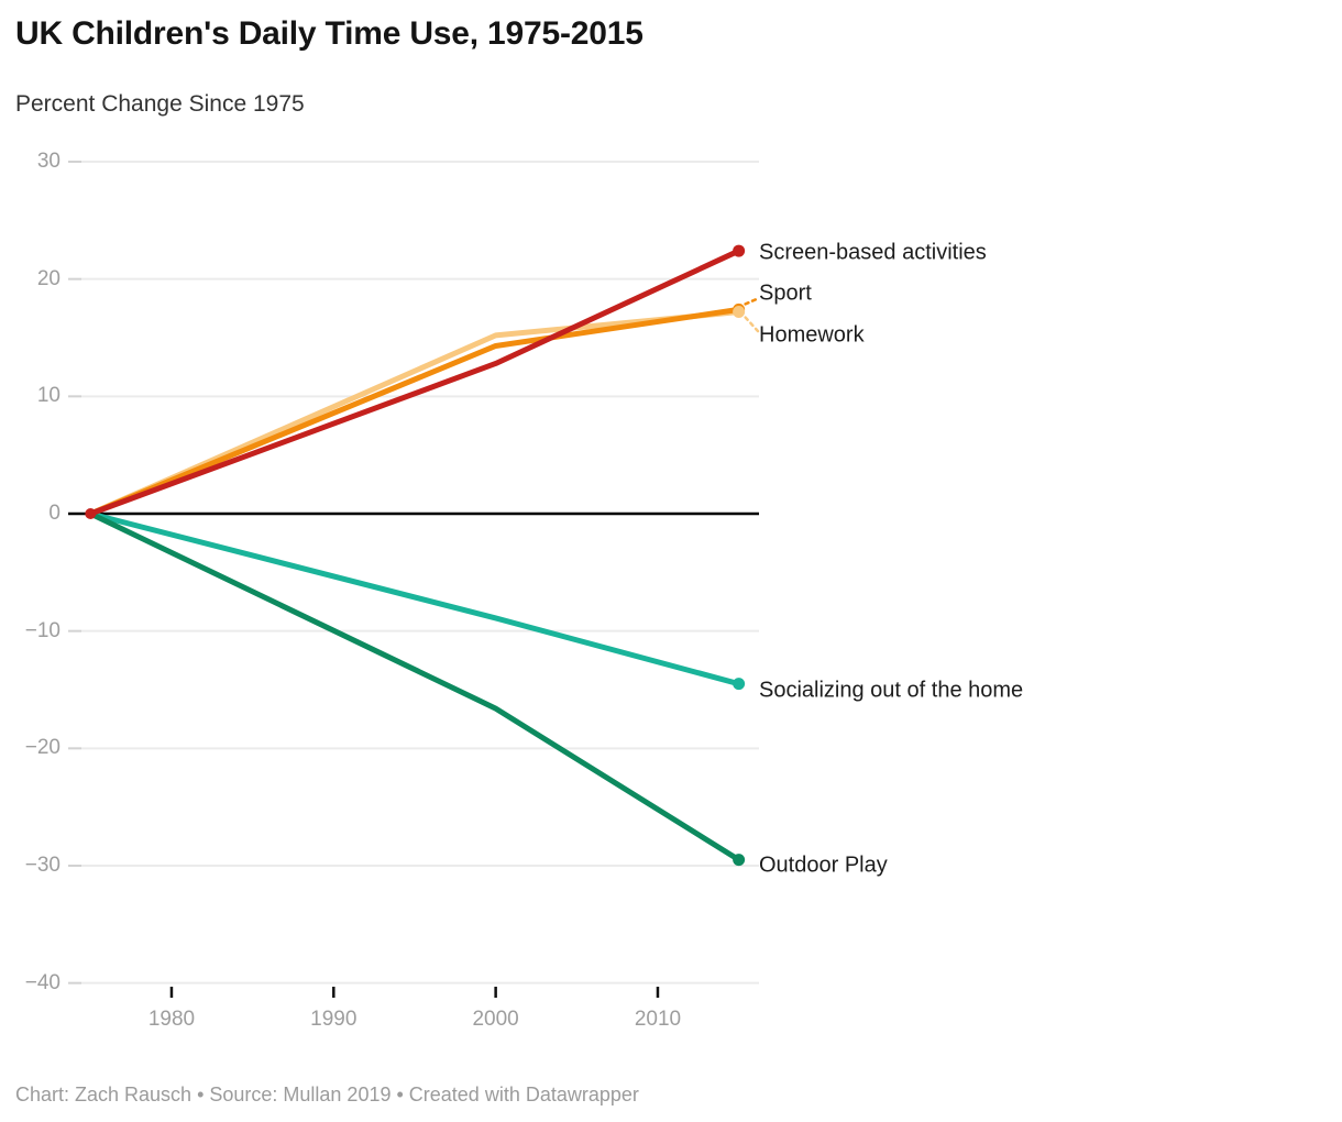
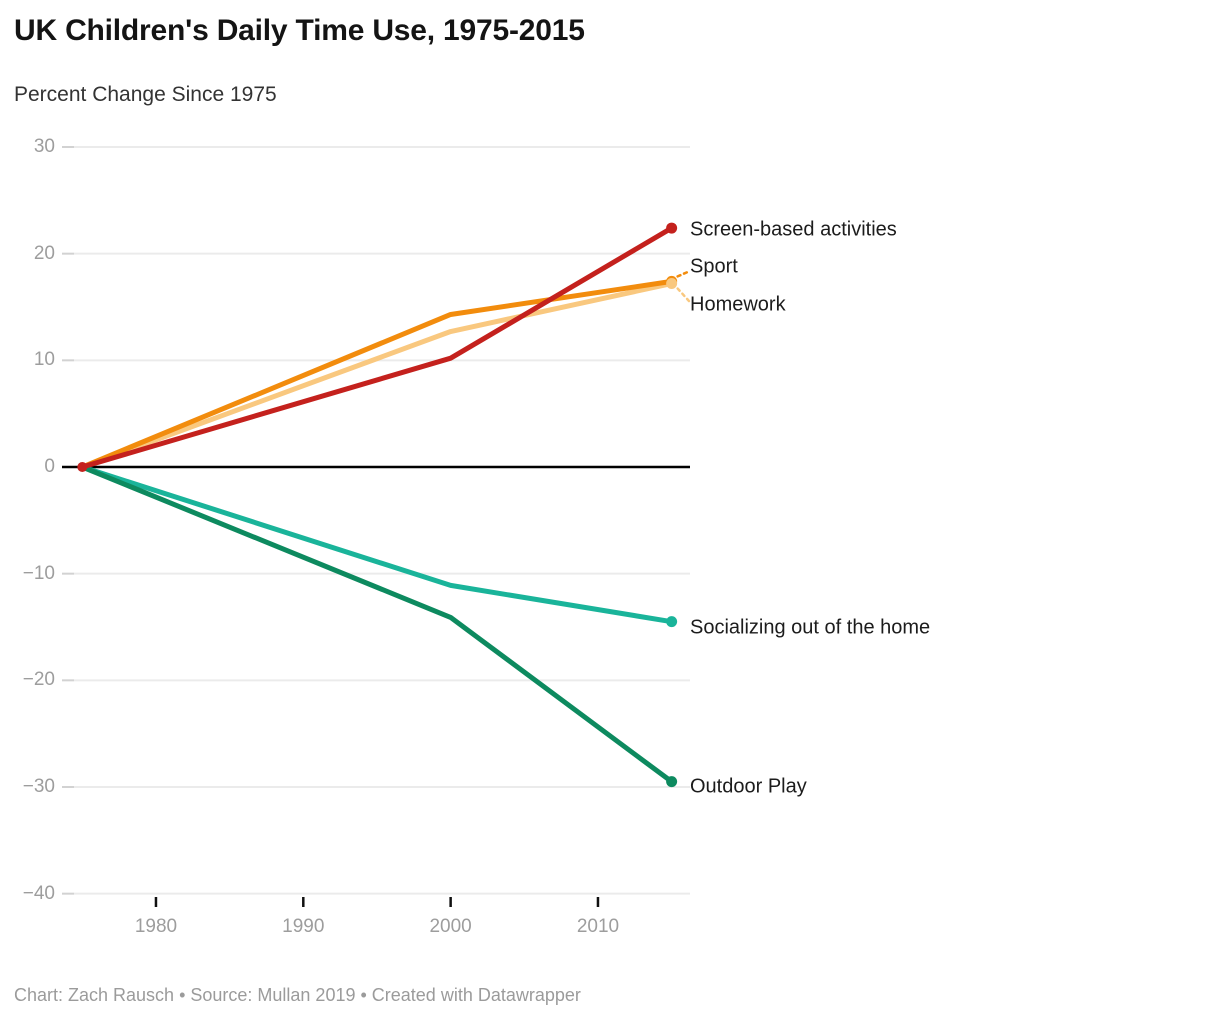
Screen-based activities/2000: 12.8 -> 10.2
Homework/2000: 15.2 -> 12.7
Socializing out of the home/2000: -8.9 -> -11.1
Outdoor Play/2000: -16.6 -> -14.1
